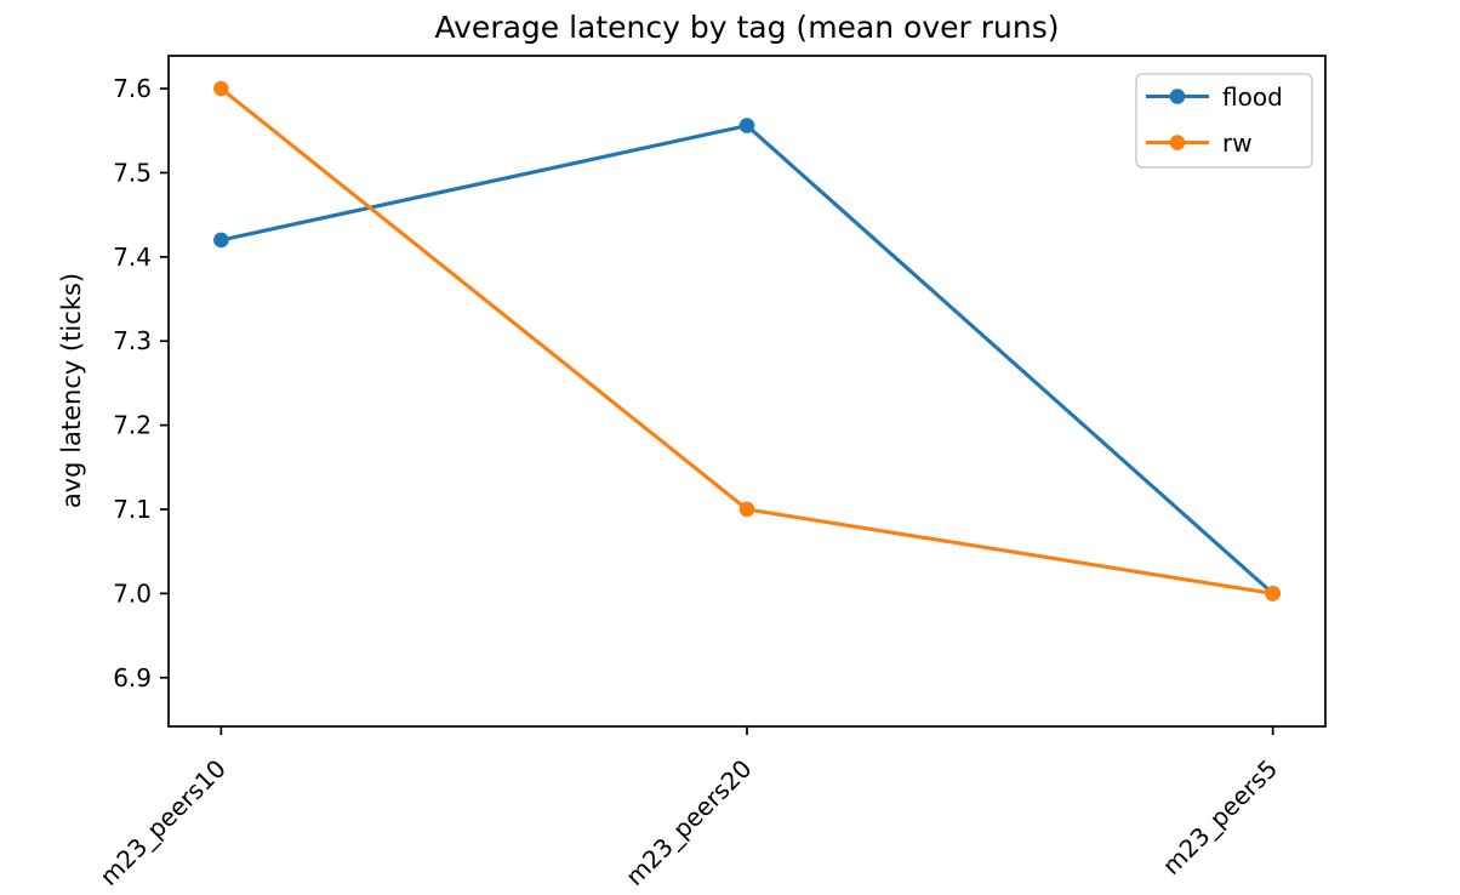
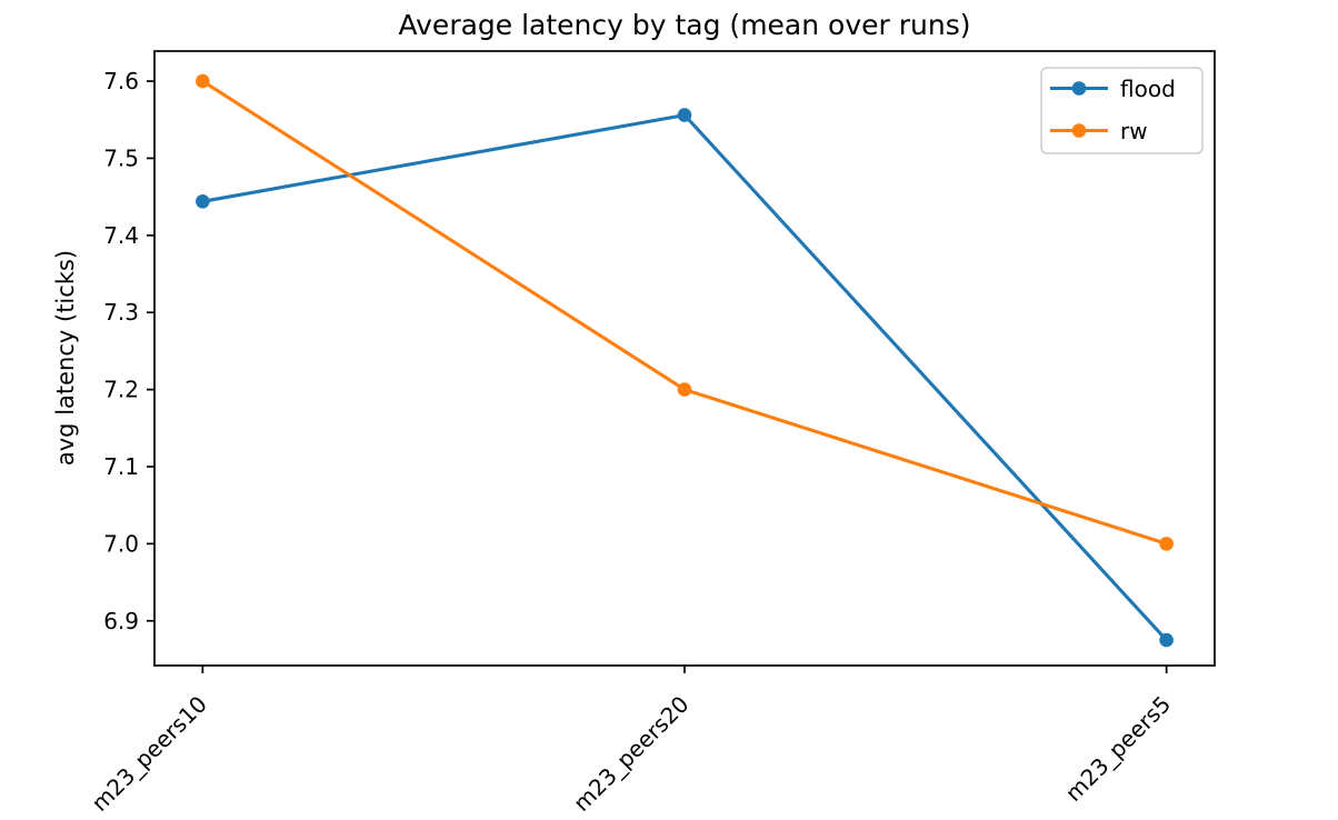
flood/m23_peers10: 7.42 -> 7.44
rw/m23_peers20: 7.1 -> 7.2
flood/m23_peers5: 7.00 -> 6.88
